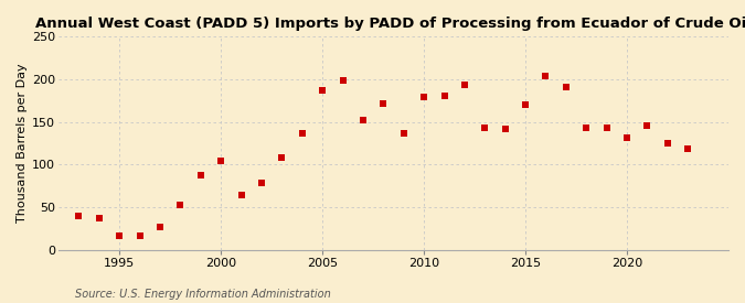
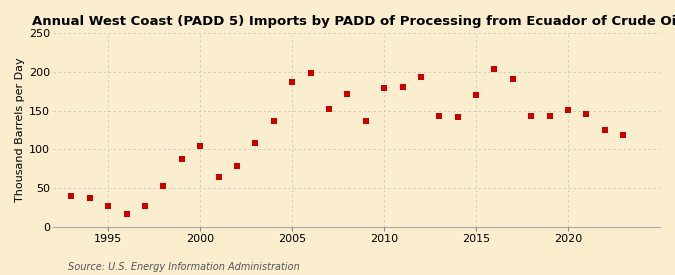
1995: 16 -> 26
2020: 132 -> 151
